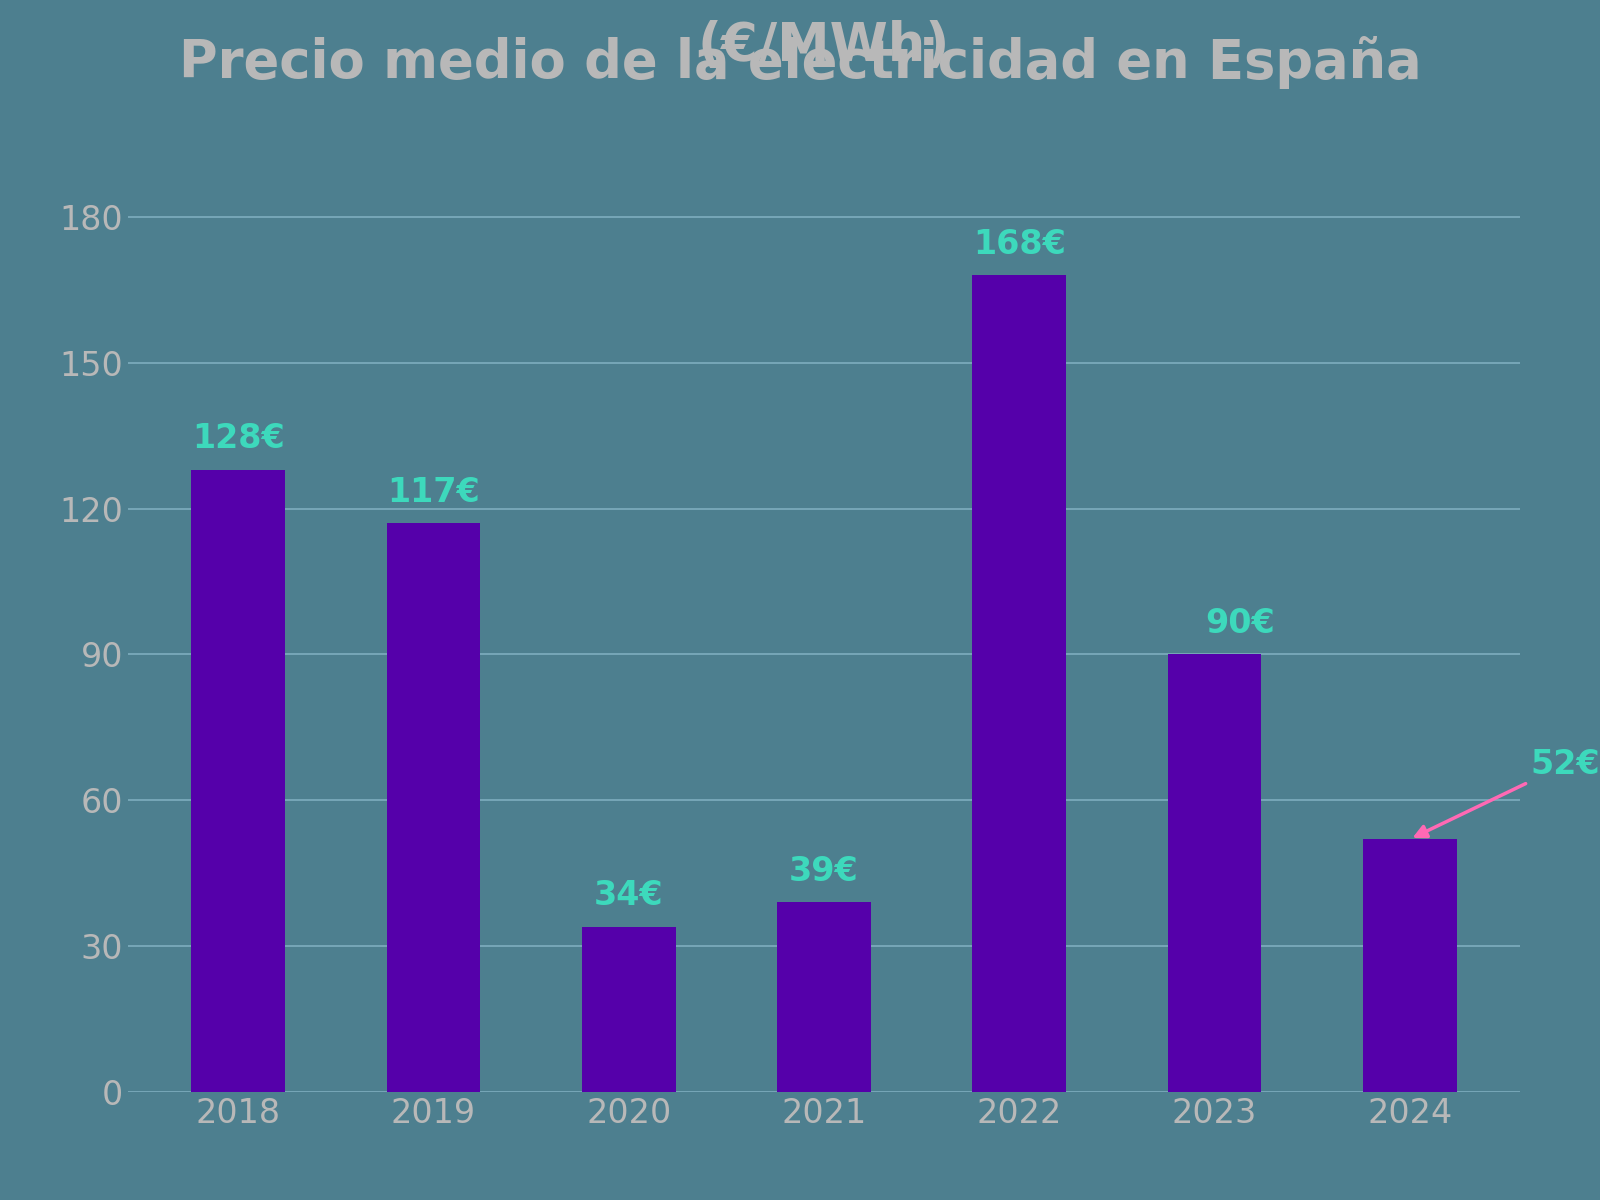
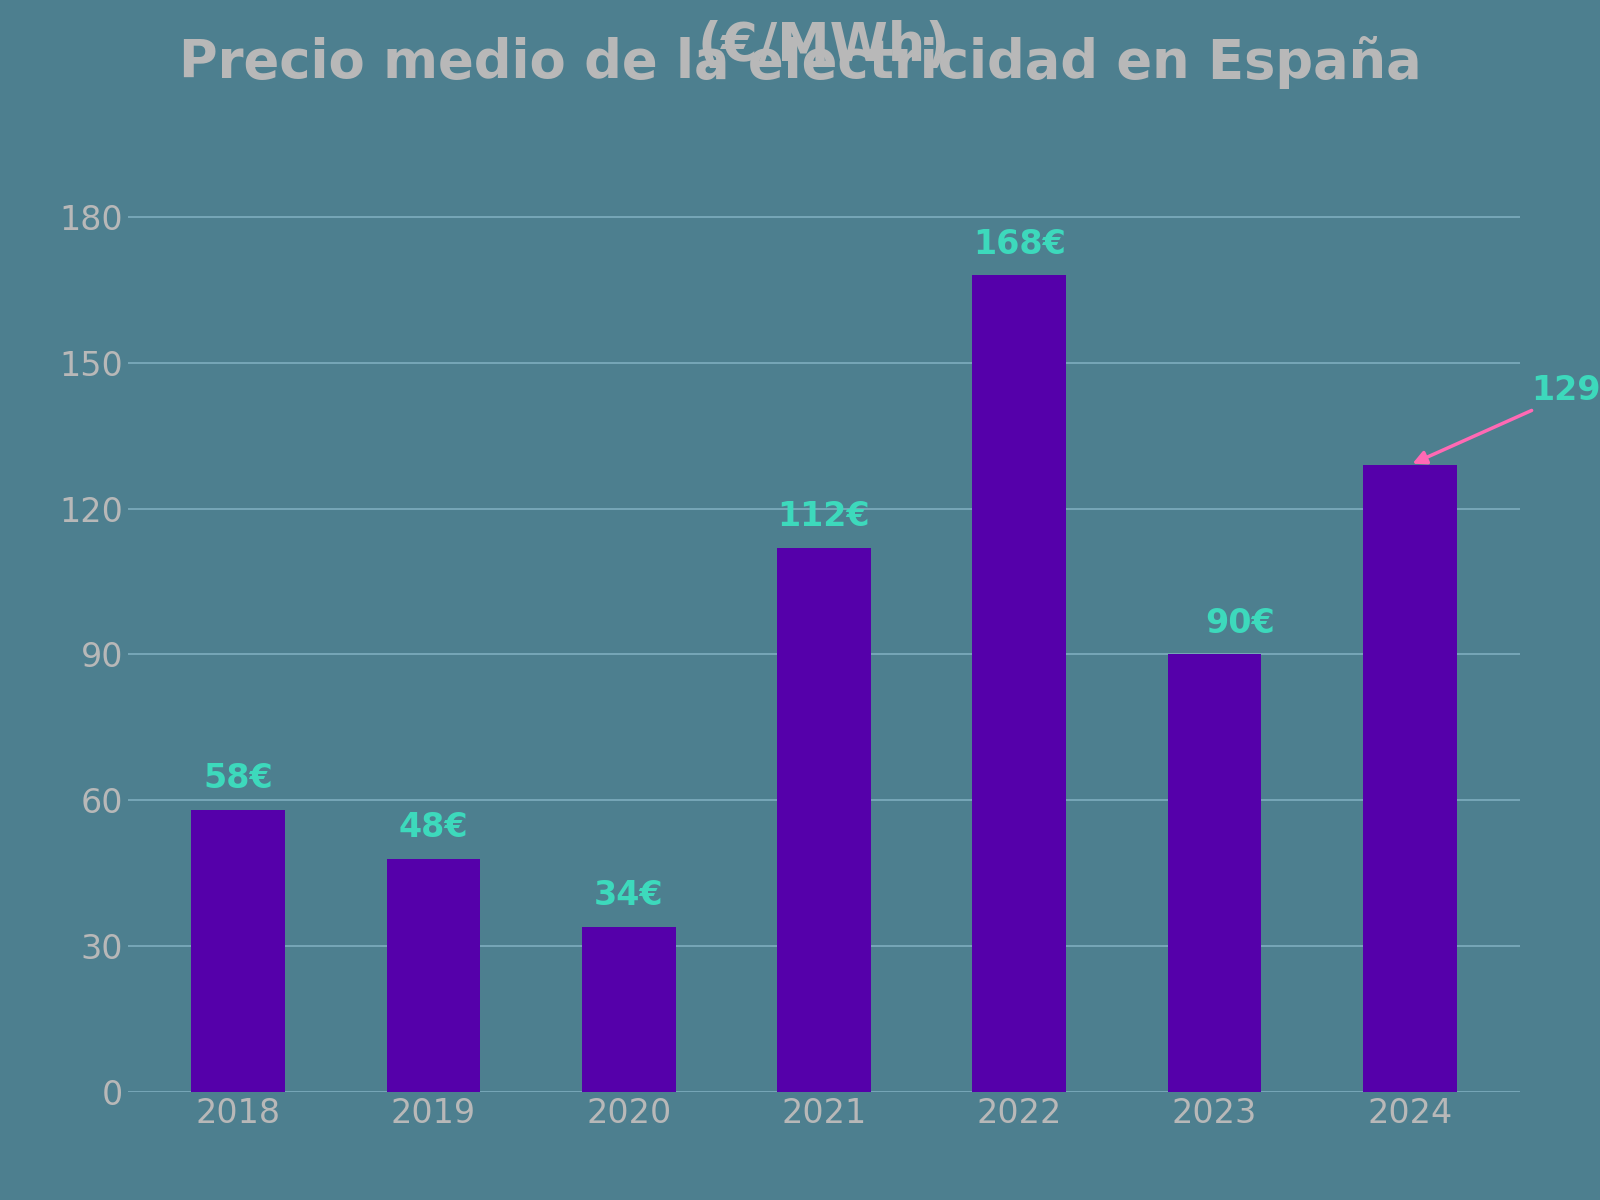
2018: 128€ -> 58€
2019: 117€ -> 48€
2021: 39€ -> 112€
2024: 52 -> 129
